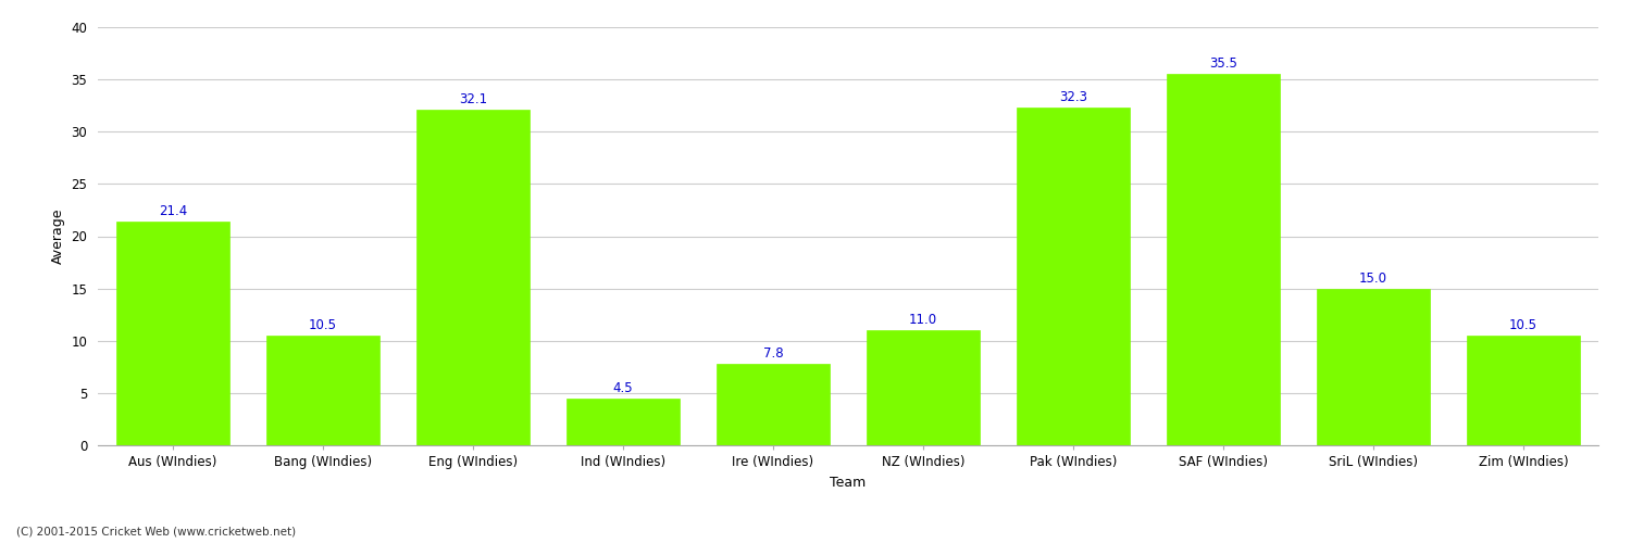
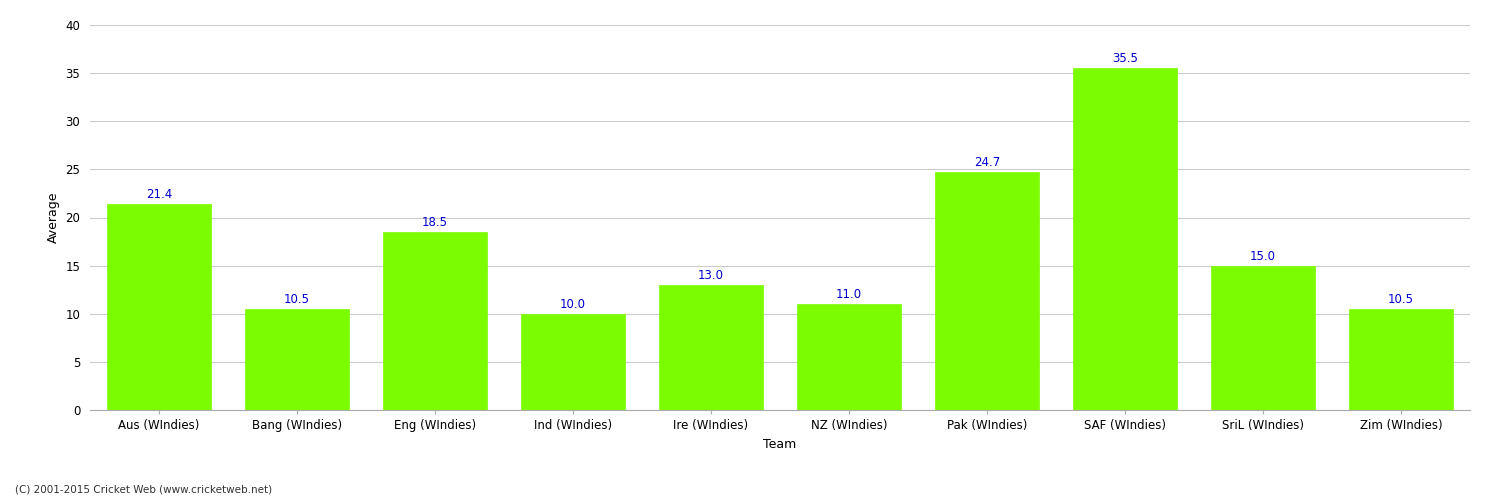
Eng (WIndies): 32.1 -> 18.5
Ind (WIndies): 4.5 -> 10.0
Ire (WIndies): 7.8 -> 13.0
Pak (WIndies): 32.3 -> 24.7
